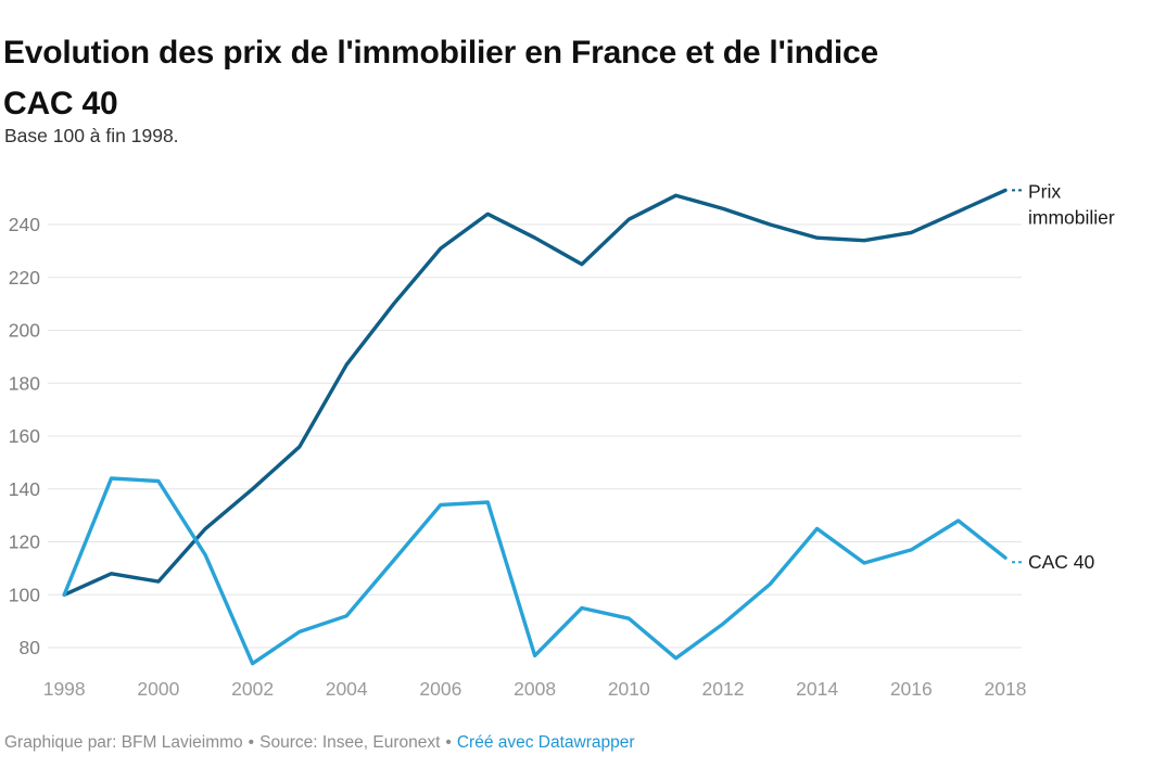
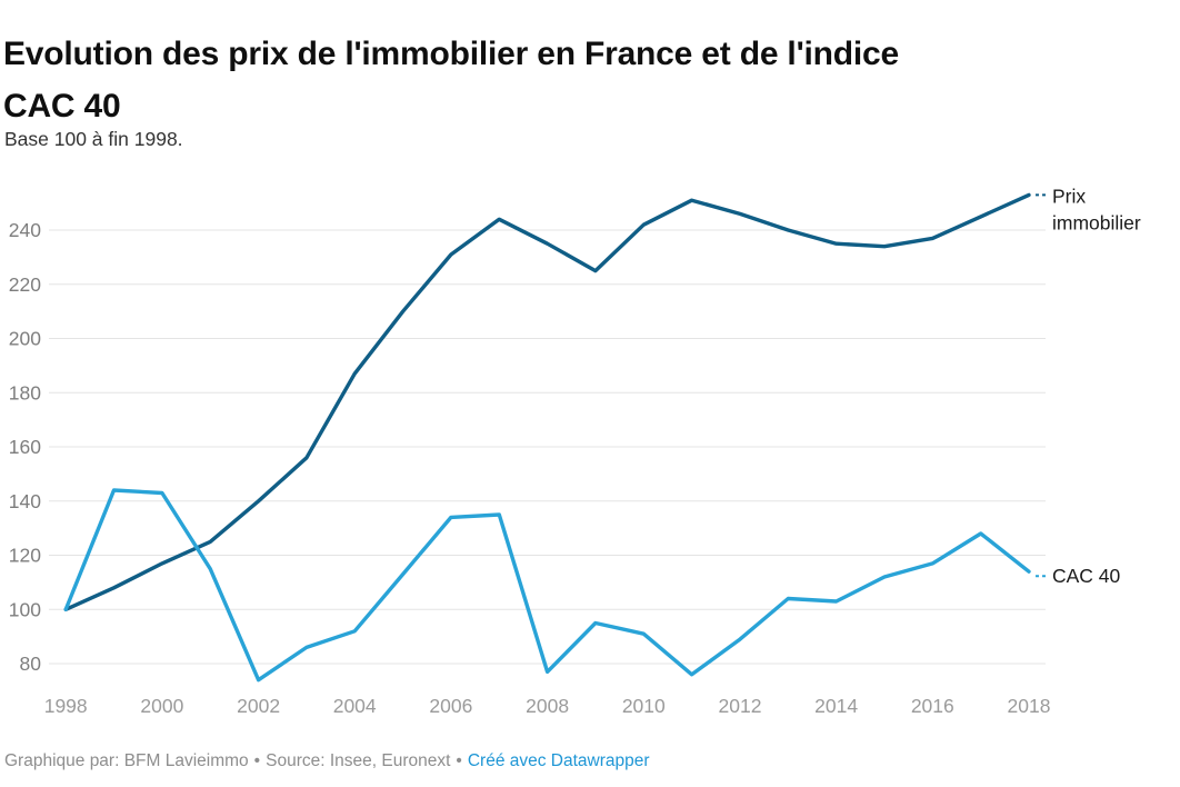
Prix immobilier/2000: 105 -> 117
CAC 40/2014: 125 -> 103
